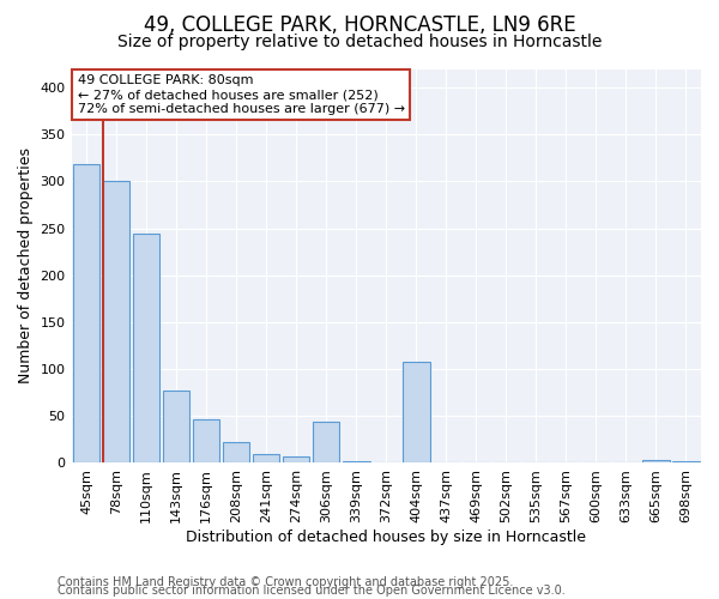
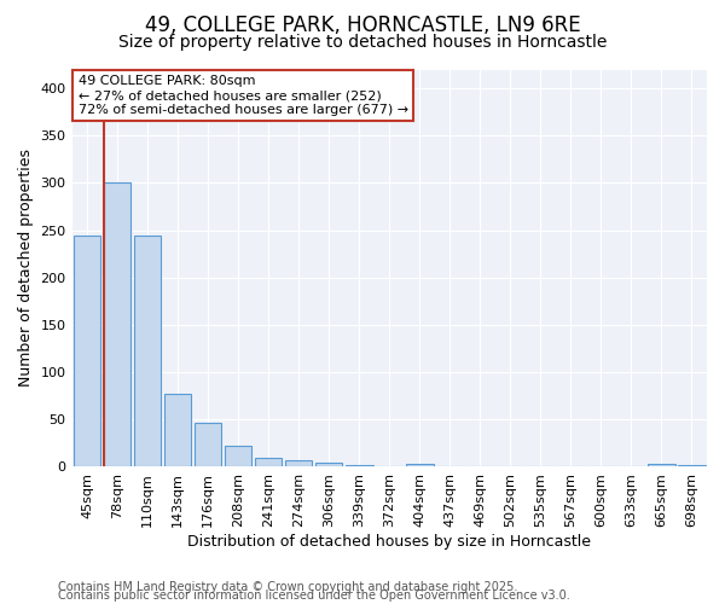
45sqm: 318 -> 245
306sqm: 44 -> 4
404sqm: 108 -> 3
